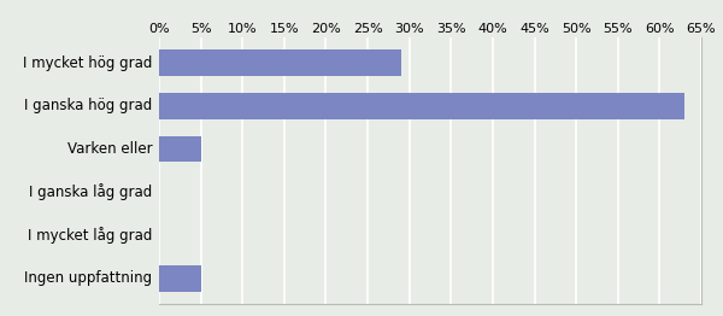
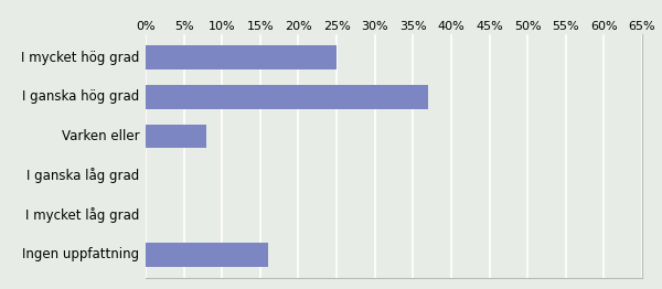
I mycket hög grad: 29% -> 25%
I ganska hög grad: 63% -> 37%
Varken eller: 5% -> 8%
Ingen uppfattning: 5% -> 16%
